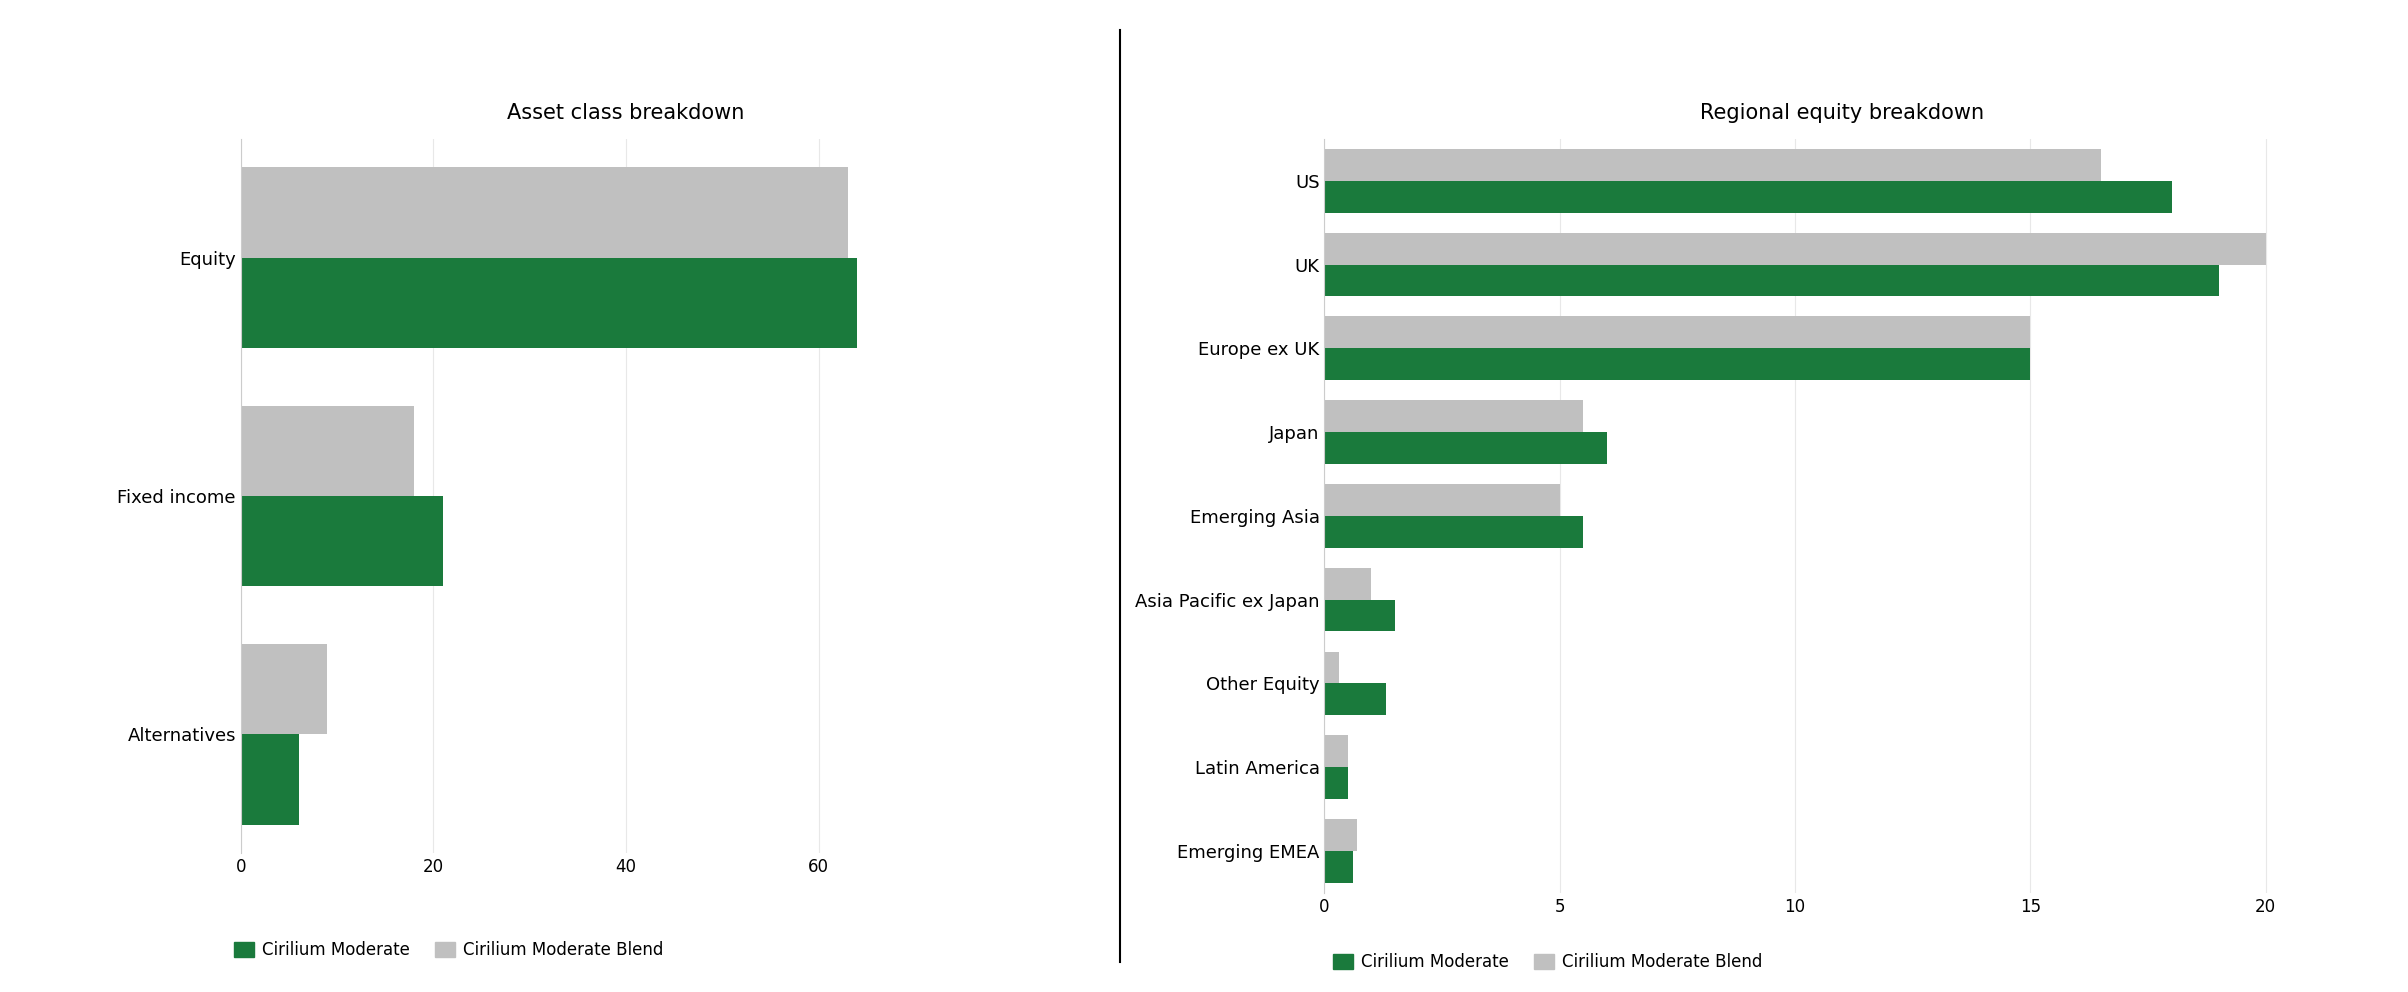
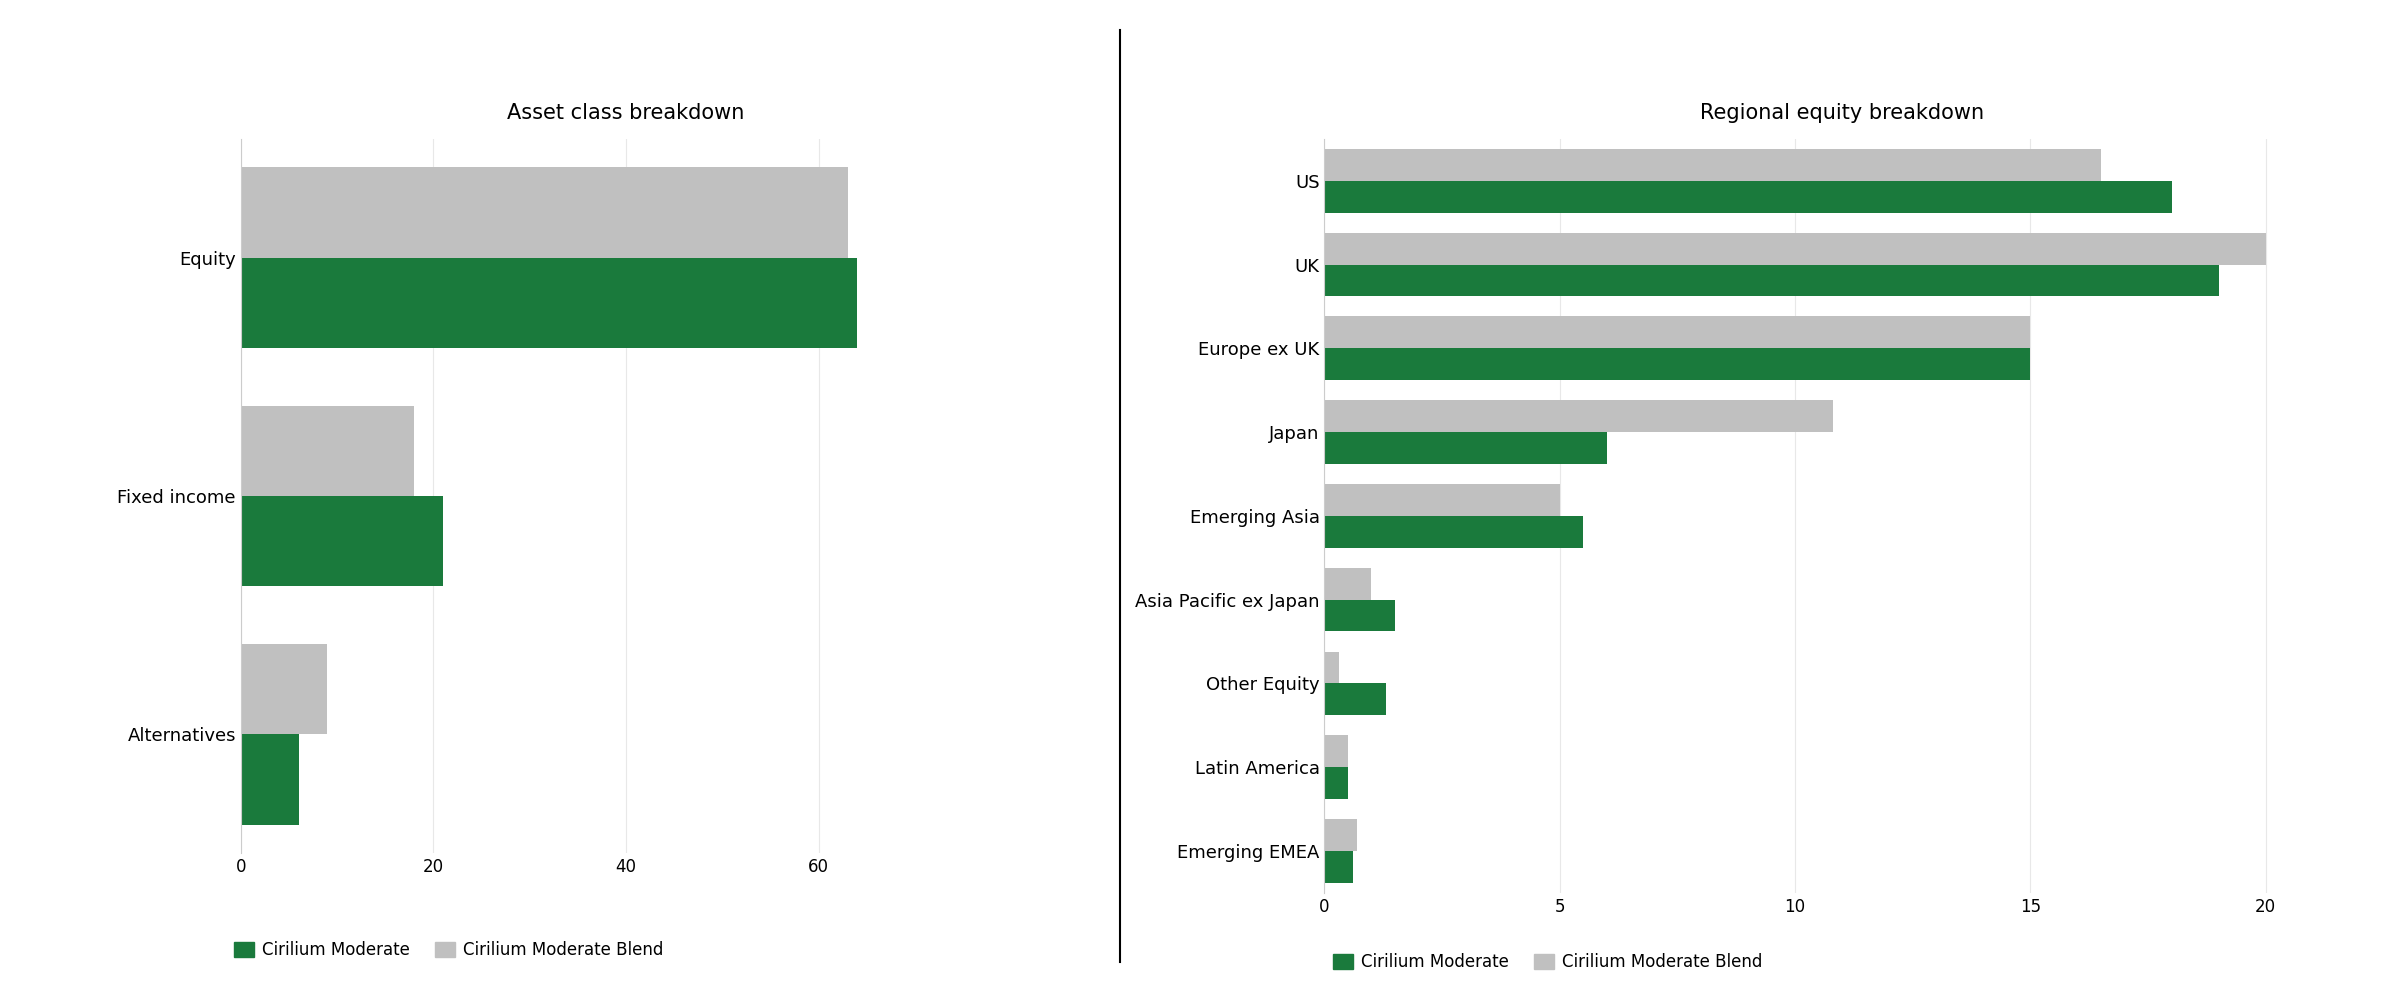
Regional equity breakdown/Cirilium Moderate Blend/Japan: 5.5 -> 10.8
